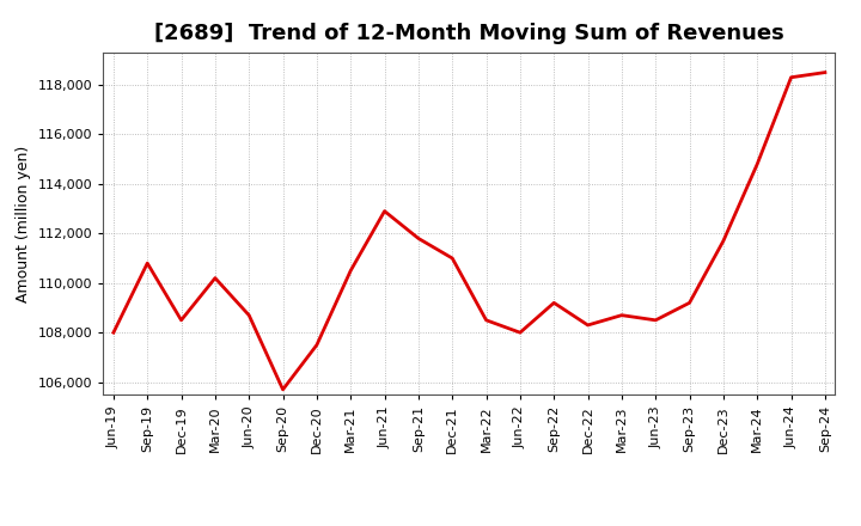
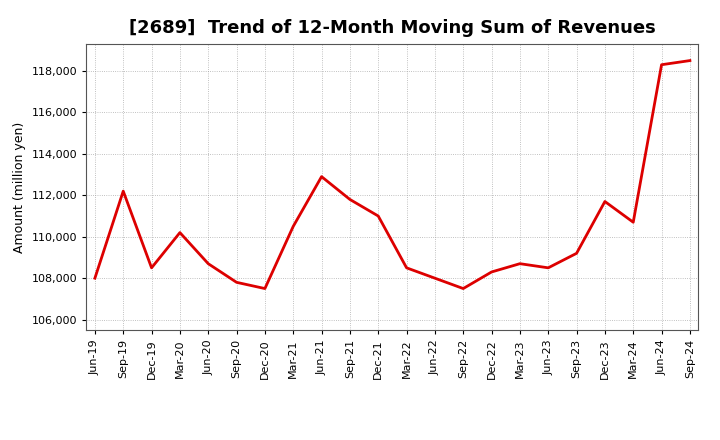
Sep-19: 110,800 -> 112,200
Sep-20: 105,700 -> 107,800
Sep-22: 109,200 -> 107,500
Mar-24: 114,800 -> 110,700
